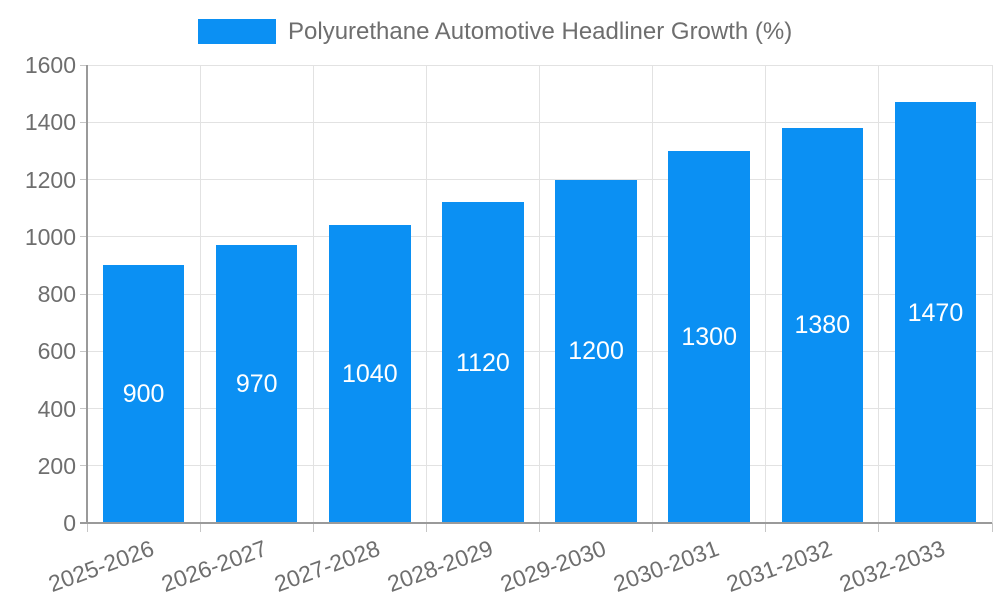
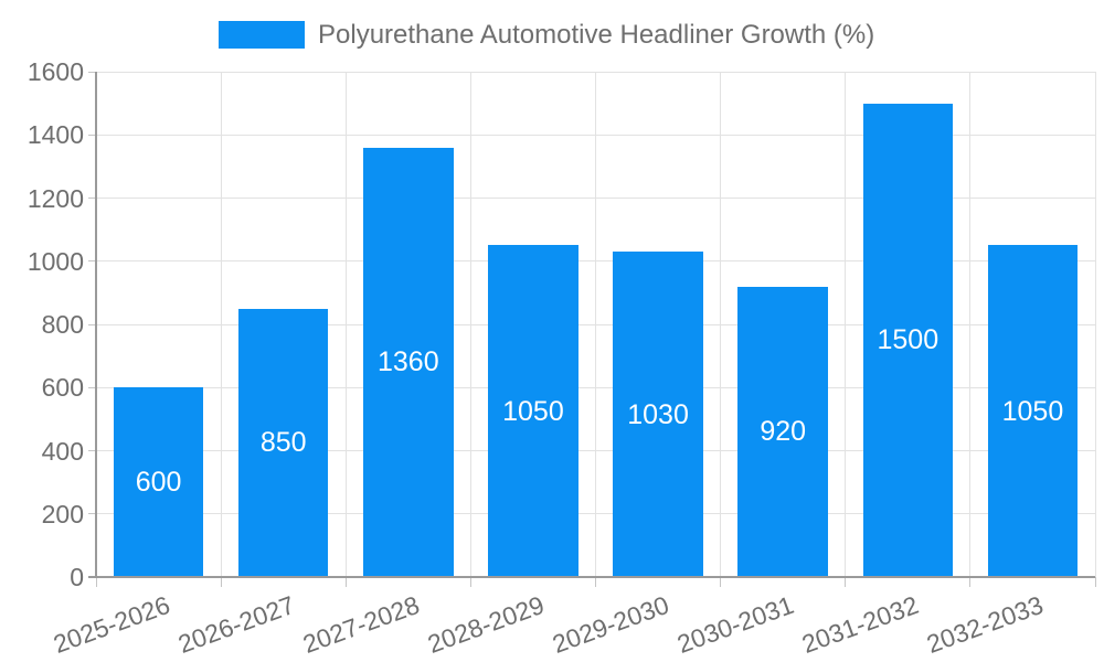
2025-2026: 900 -> 600
2026-2027: 970 -> 850
2027-2028: 1040 -> 1360
2028-2029: 1120 -> 1050
2029-2030: 1200 -> 1030
2030-2031: 1300 -> 920
2031-2032: 1380 -> 1500
2032-2033: 1470 -> 1050
